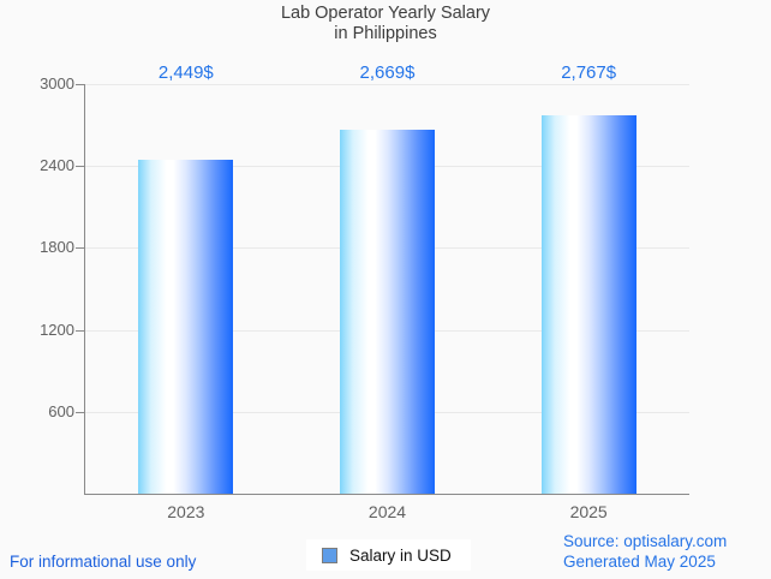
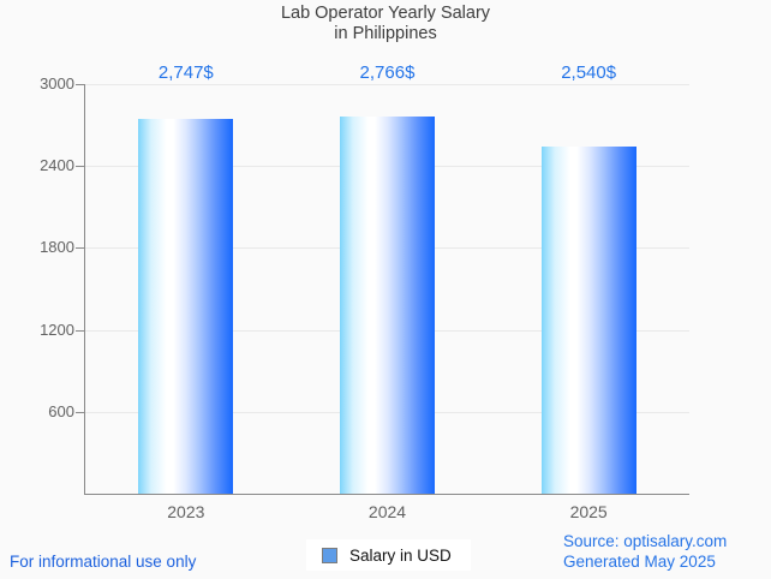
2023: 2,449 -> 2,747
2024: 2,669 -> 2,766
2025: 2,767 -> 2,540
